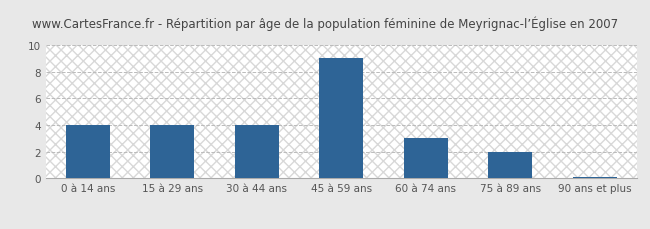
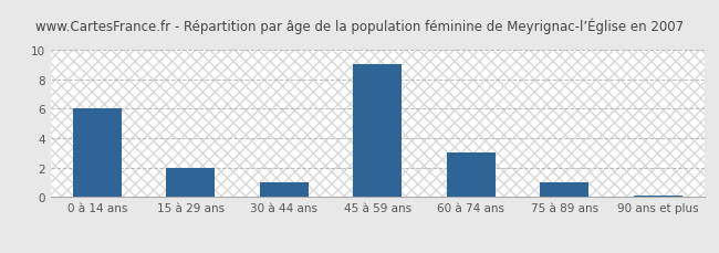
0 à 14 ans: 4.0 -> 6.0
15 à 29 ans: 4.0 -> 2.0
30 à 44 ans: 4.0 -> 1.0
75 à 89 ans: 2.0 -> 1.0
